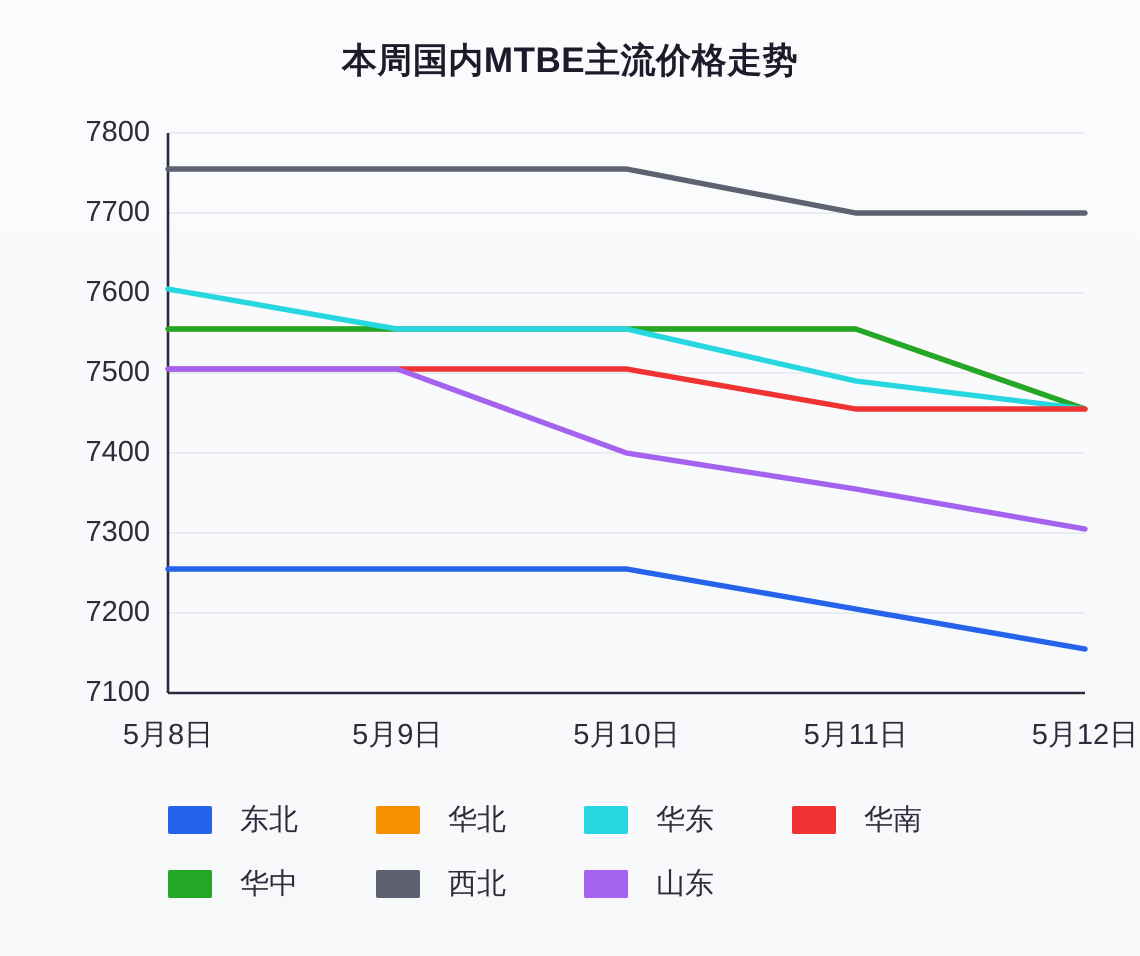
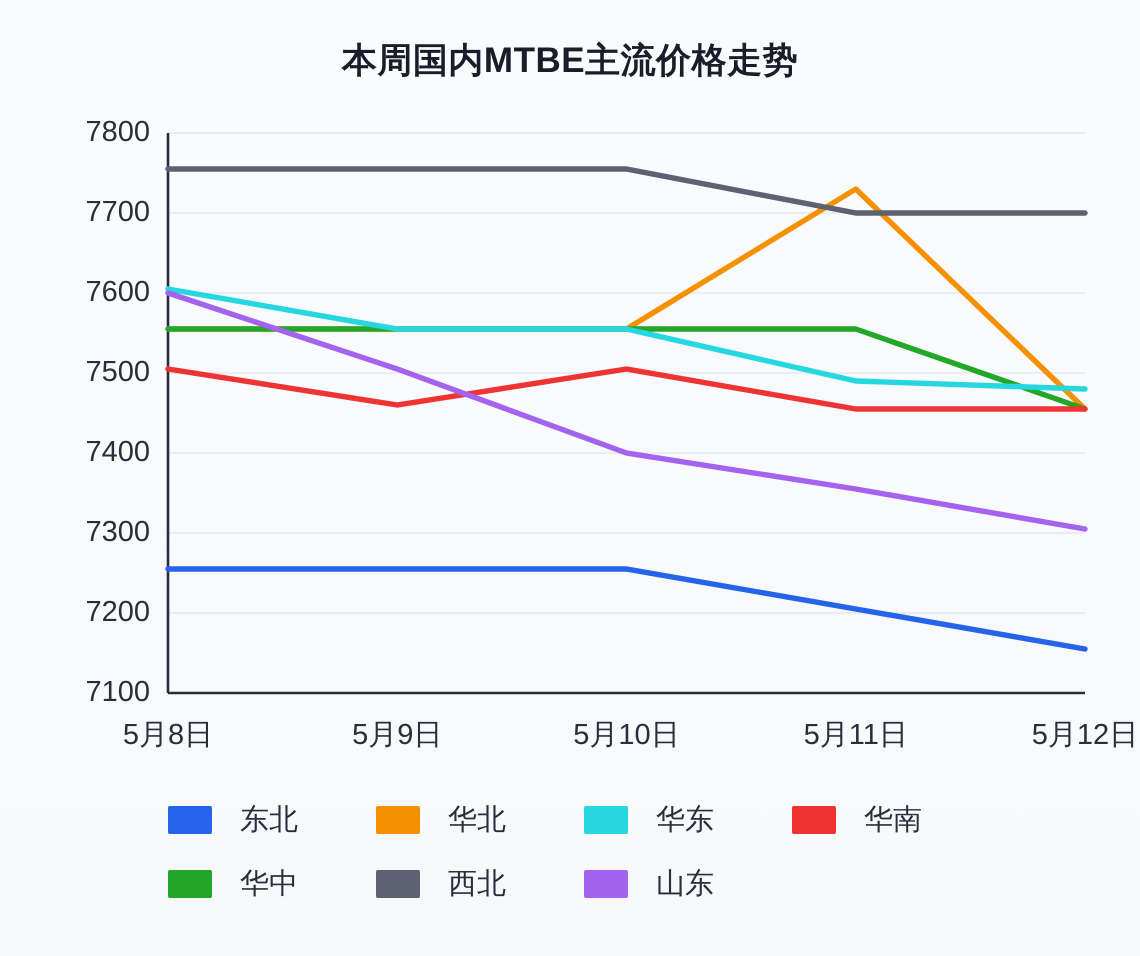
山东/5月8日: 7500 -> 7600
华南/5月9日: 7500 -> 7460
华北/5月11日: 7560 -> 7730
华东/5月12日: 7460 -> 7480
